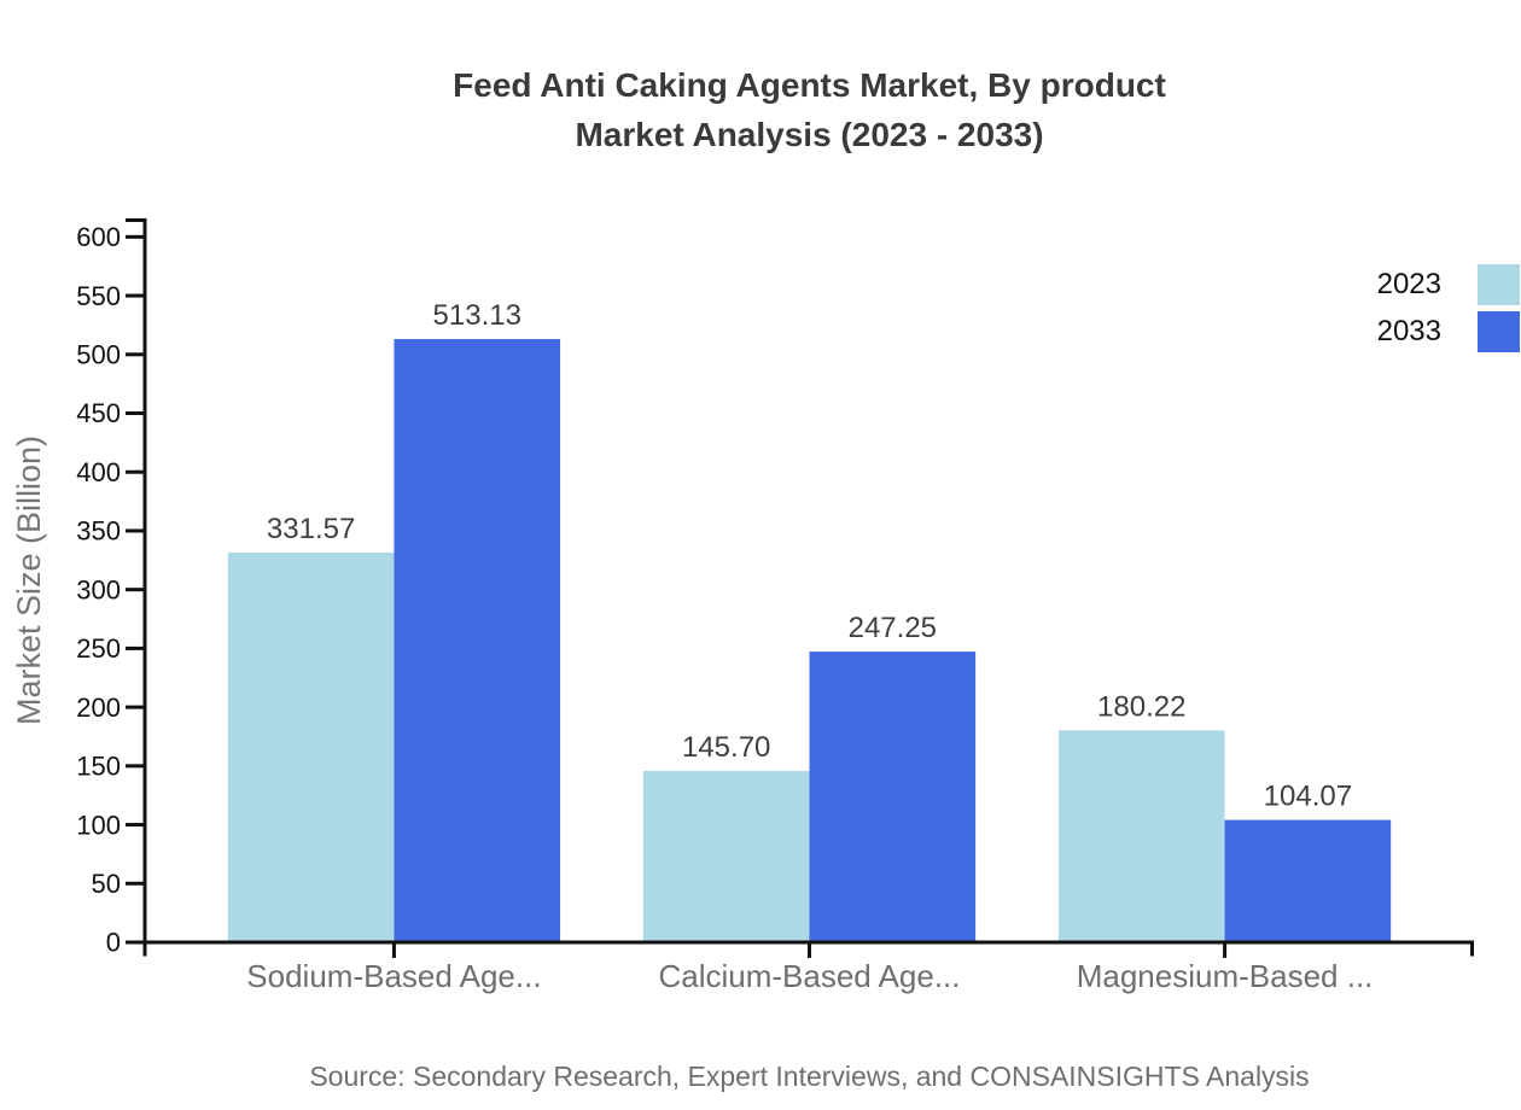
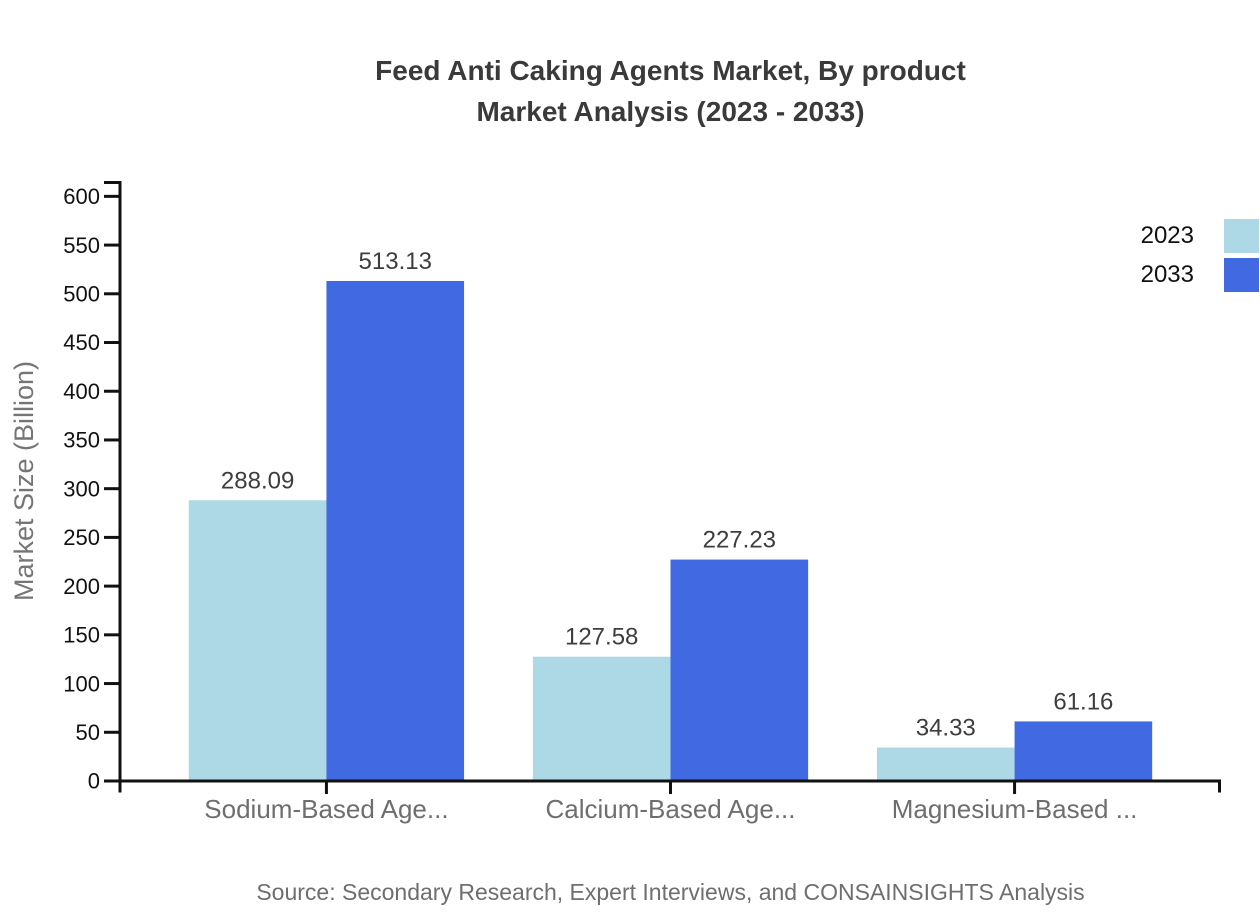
2023/Sodium-Based Age...: 331.57 -> 288.09
2023/Calcium-Based Age...: 145.70 -> 127.58
2033/Calcium-Based Age...: 247.25 -> 227.23
2023/Magnesium-Based ...: 180.22 -> 34.33
2033/Magnesium-Based ...: 104.07 -> 61.16
